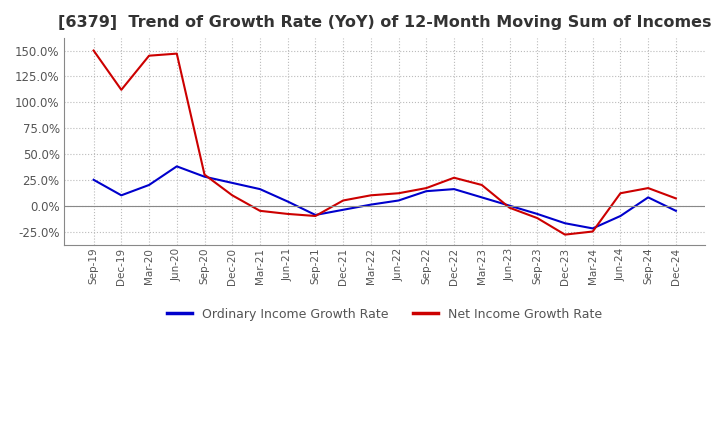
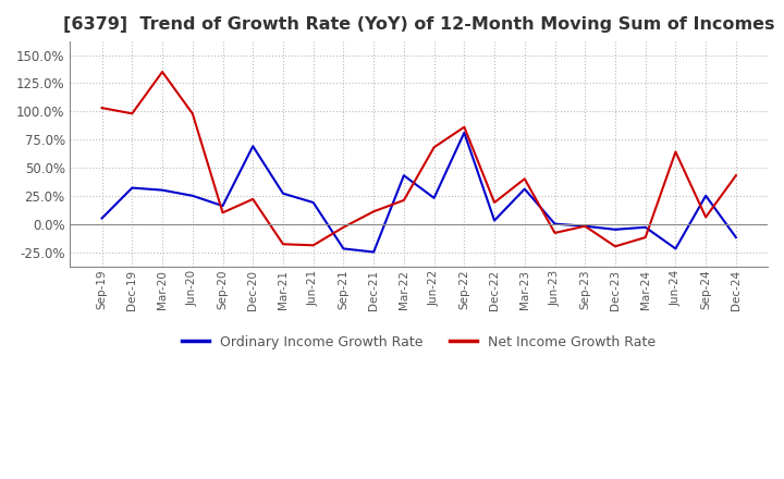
Ordinary Income Growth Rate/Sep-19: 25% -> 5%
Net Income Growth Rate/Sep-19: 150% -> 103%
Ordinary Income Growth Rate/Dec-19: 10% -> 32%
Net Income Growth Rate/Dec-19: 112% -> 98%
Ordinary Income Growth Rate/Mar-20: 20% -> 30%
Net Income Growth Rate/Mar-20: 145% -> 135%
Ordinary Income Growth Rate/Jun-20: 38% -> 25%
Net Income Growth Rate/Jun-20: 147% -> 98%
Ordinary Income Growth Rate/Sep-20: 28% -> 16%
Net Income Growth Rate/Sep-20: 30% -> 10%
Ordinary Income Growth Rate/Dec-20: 22% -> 69%
Net Income Growth Rate/Dec-20: 10% -> 22%
Ordinary Income Growth Rate/Mar-21: 16% -> 27%
Net Income Growth Rate/Mar-21: -5% -> -18%
Ordinary Income Growth Rate/Jun-21: 4% -> 19%
Net Income Growth Rate/Jun-21: -8% -> -19%
Ordinary Income Growth Rate/Sep-21: -9% -> -22%
Net Income Growth Rate/Sep-21: -10% -> -3%
Ordinary Income Growth Rate/Dec-21: -4% -> -25%
Net Income Growth Rate/Dec-21: 5% -> 11%
Ordinary Income Growth Rate/Mar-22: 1% -> 43%
Net Income Growth Rate/Mar-22: 10% -> 21%
Ordinary Income Growth Rate/Jun-22: 5% -> 23%
Net Income Growth Rate/Jun-22: 12% -> 68%
Ordinary Income Growth Rate/Sep-22: 14% -> 81%
Net Income Growth Rate/Sep-22: 17% -> 86%
Ordinary Income Growth Rate/Dec-22: 16% -> 3%
Net Income Growth Rate/Dec-22: 27% -> 19%
Ordinary Income Growth Rate/Mar-23: 8% -> 31%
Net Income Growth Rate/Mar-23: 20% -> 40%
Net Income Growth Rate/Jun-23: -2% -> -8%
Ordinary Income Growth Rate/Sep-23: -8% -> -2%
Net Income Growth Rate/Sep-23: -12% -> -2%
Ordinary Income Growth Rate/Dec-23: -17% -> -5%
Net Income Growth Rate/Dec-23: -28% -> -20%
Ordinary Income Growth Rate/Mar-24: -22% -> -3%
Net Income Growth Rate/Mar-24: -25% -> -12%
Ordinary Income Growth Rate/Jun-24: -10% -> -22%
Net Income Growth Rate/Jun-24: 12% -> 64%
Ordinary Income Growth Rate/Sep-24: 8% -> 25%
Net Income Growth Rate/Sep-24: 17% -> 6%
Ordinary Income Growth Rate/Dec-24: -5% -> -12%
Net Income Growth Rate/Dec-24: 7% -> 43%
